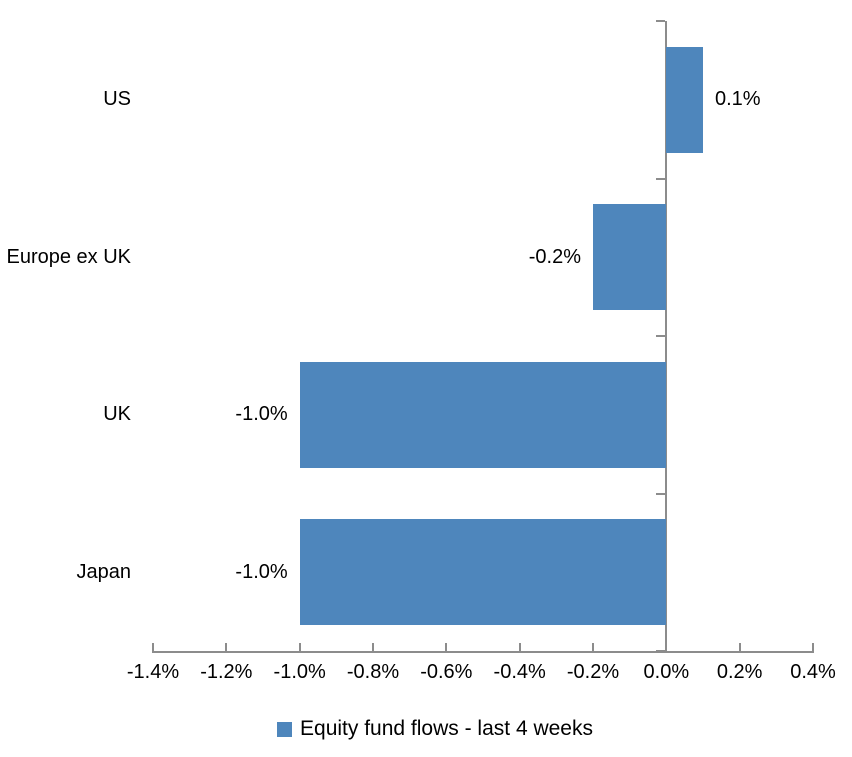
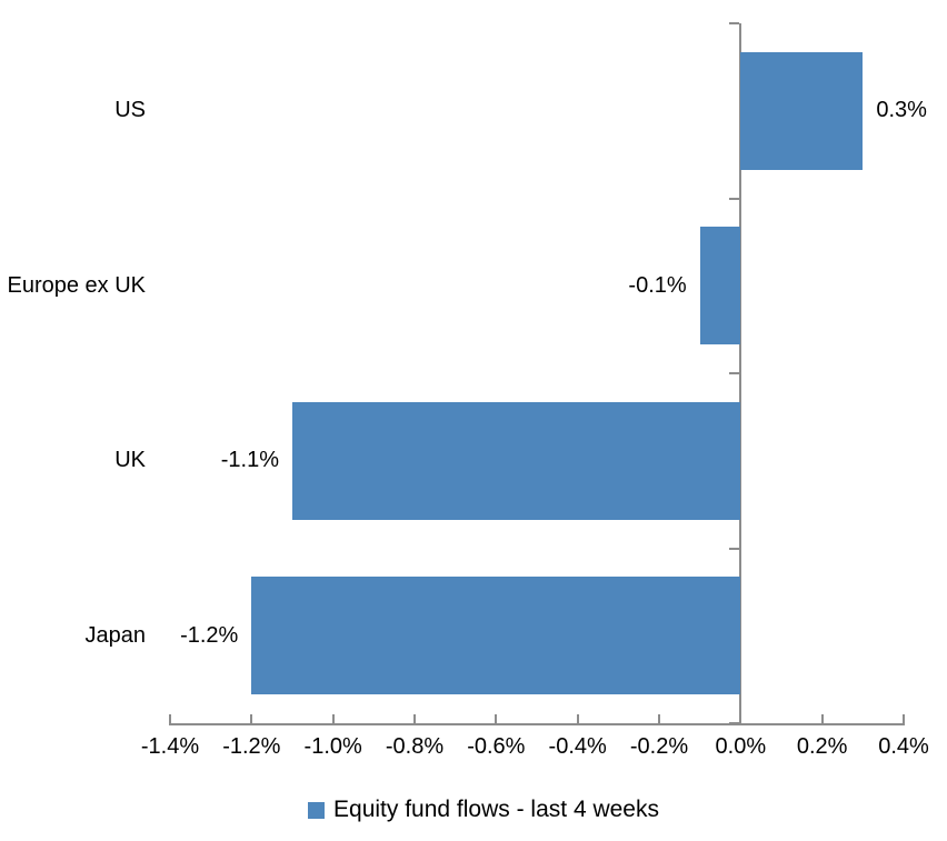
US: 0.1% -> 0.3%
Europe ex UK: -0.2% -> -0.1%
UK: -1.0% -> -1.1%
Japan: -1.0% -> -1.2%
